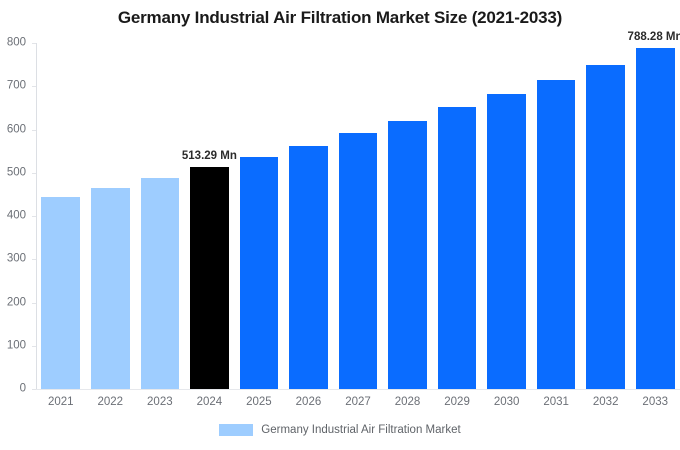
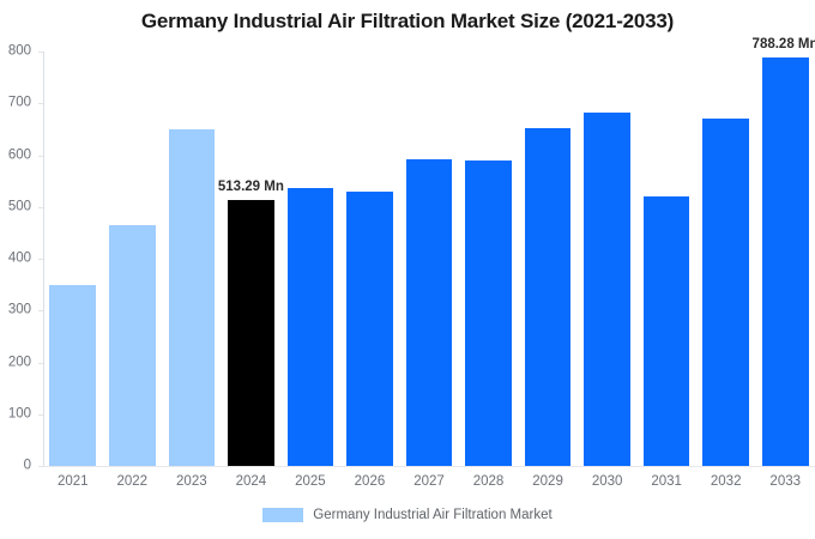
2021: 440 -> 350
2023: 490 -> 650
2026: 560 -> 530
2028: 620 -> 590
2031: 720 -> 520
2032: 750 -> 670
